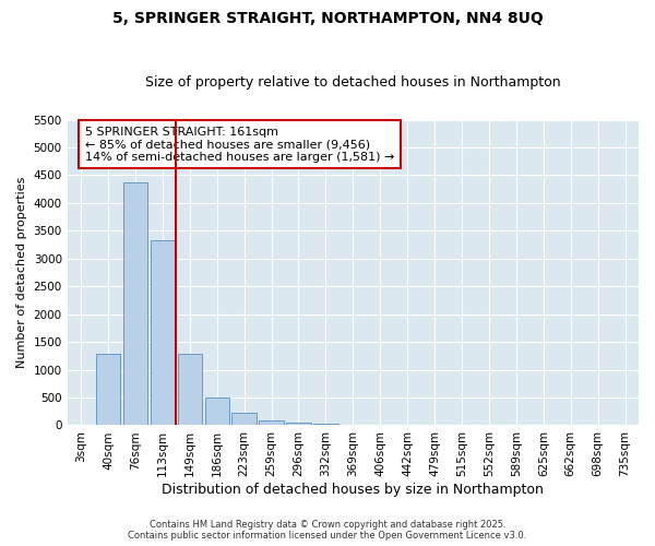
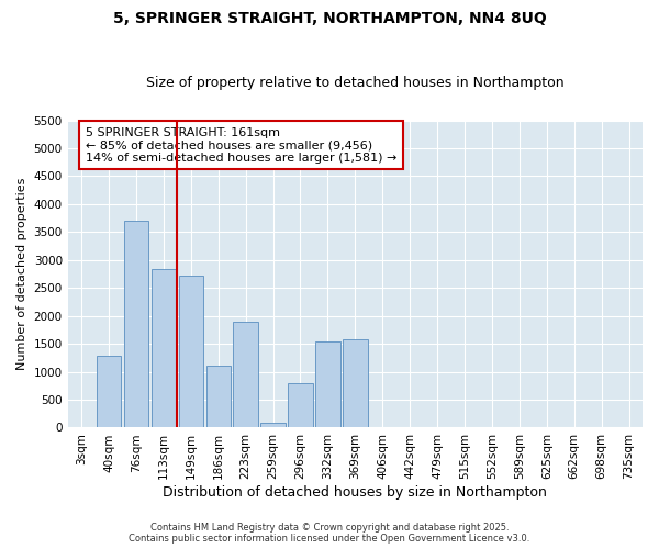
76sqm: 4380 -> 3700
113sqm: 3320 -> 2840
149sqm: 1280 -> 2720
186sqm: 500 -> 1100
223sqm: 230 -> 1900
296sqm: 50 -> 800
332sqm: 30 -> 1540
369sqm: 20 -> 1580
